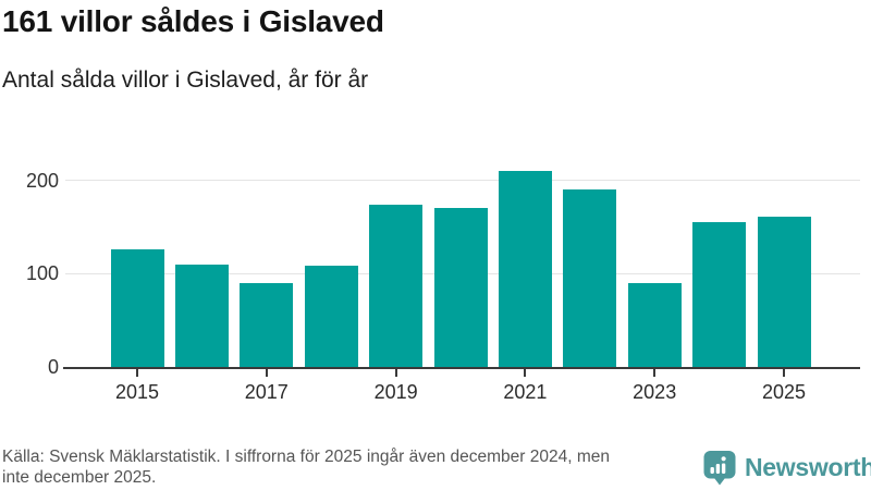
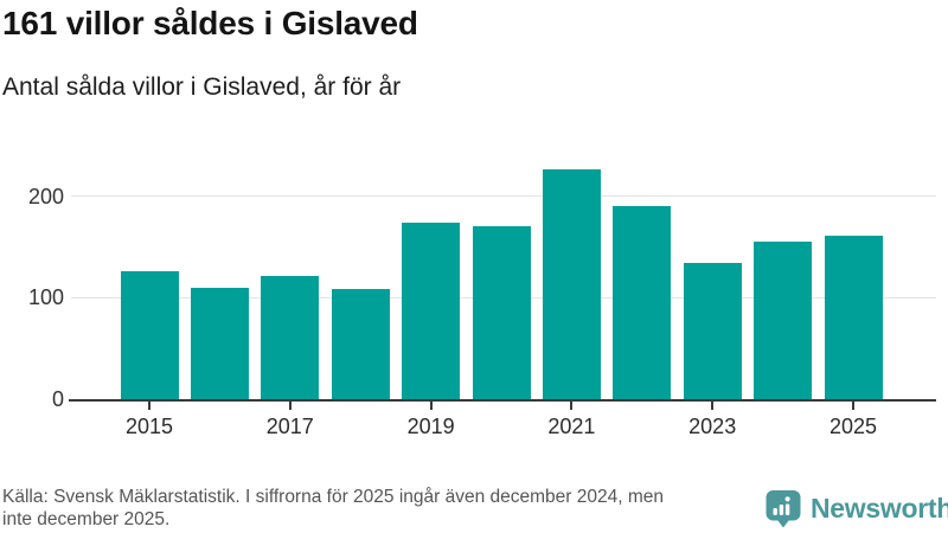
2017: 90 -> 120
2021: 210 -> 230
2023: 90 -> 130
